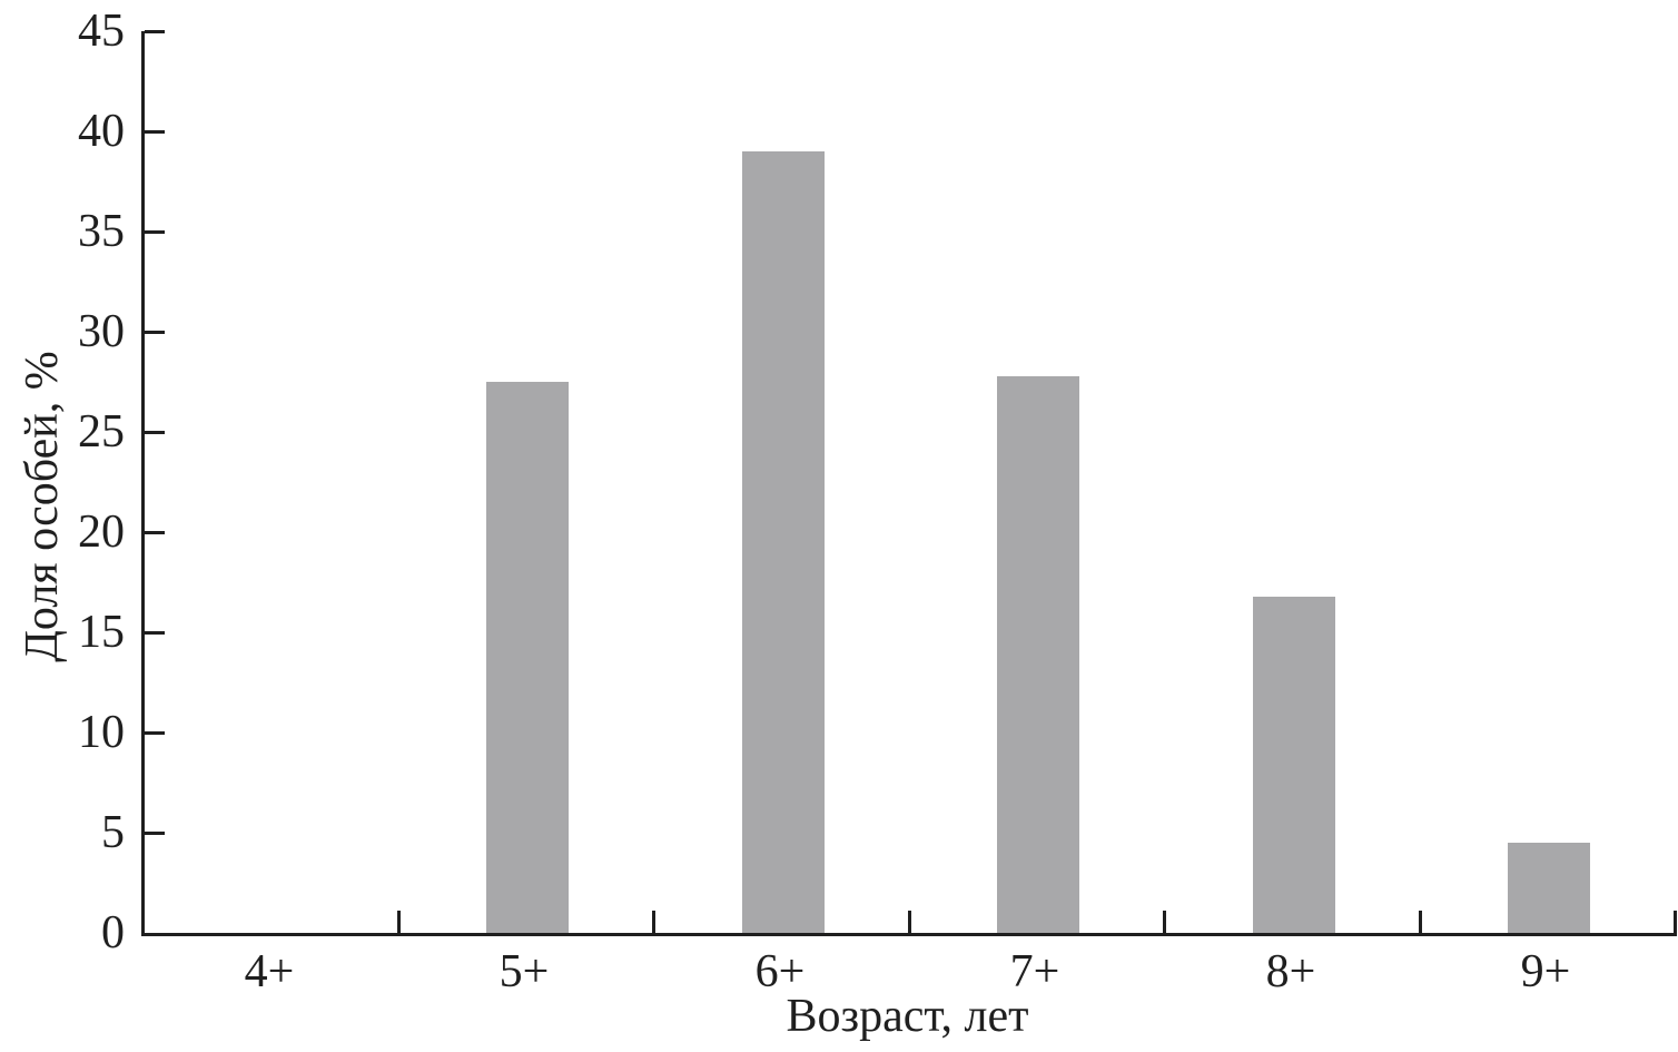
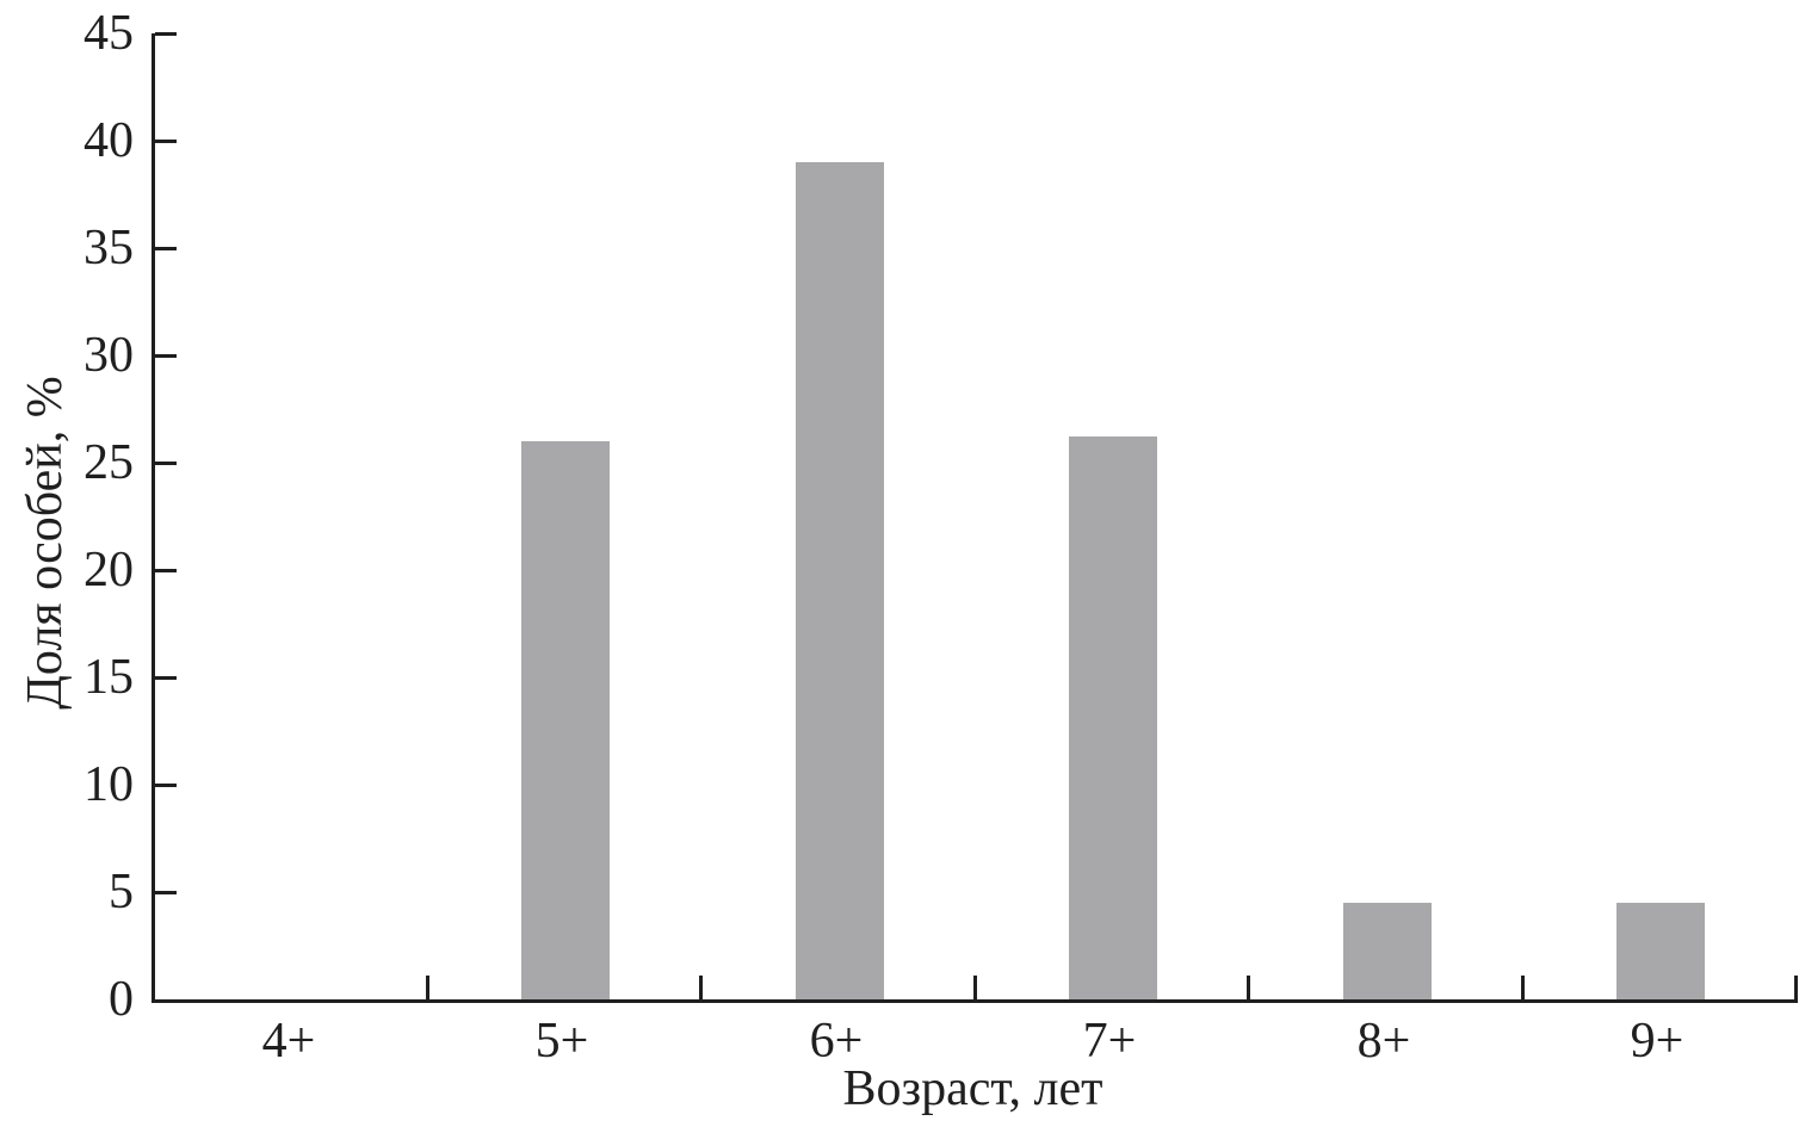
5+: 27.5 -> 26.0
7+: 27.8 -> 26.2
8+: 16.8 -> 4.5
